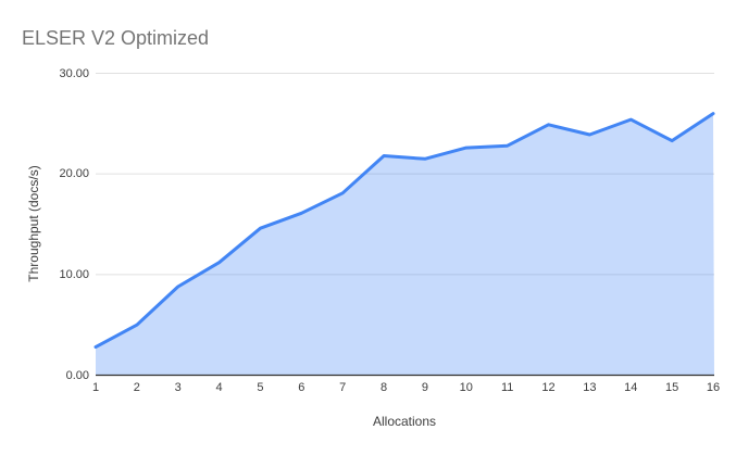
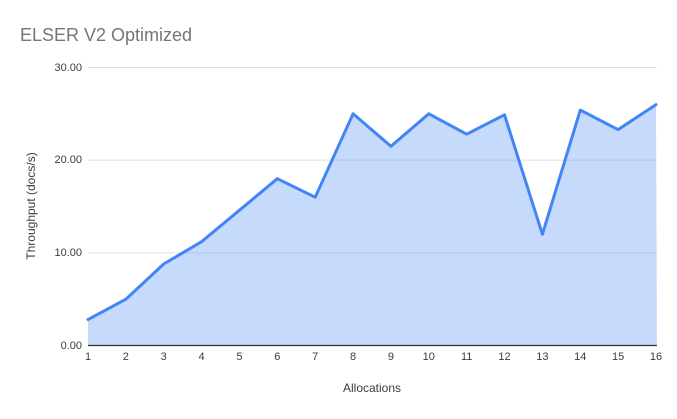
6: 16 -> 18
7: 18 -> 16
8: 22 -> 25
10: 23 -> 25
13: 24 -> 12
